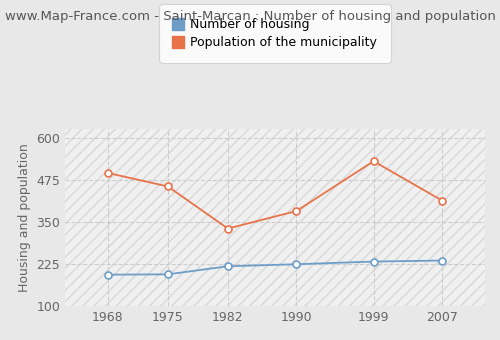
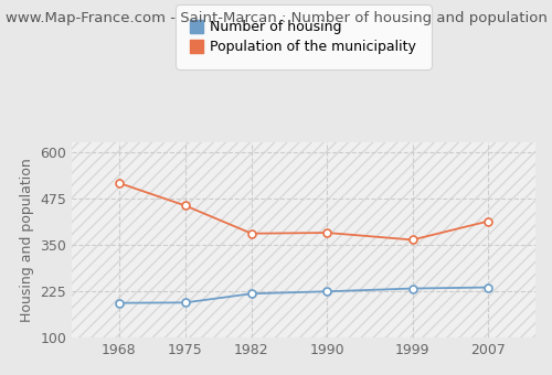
Population of the municipality/1968: 495 -> 516
Population of the municipality/1982: 330 -> 380
Population of the municipality/1999: 530 -> 363
